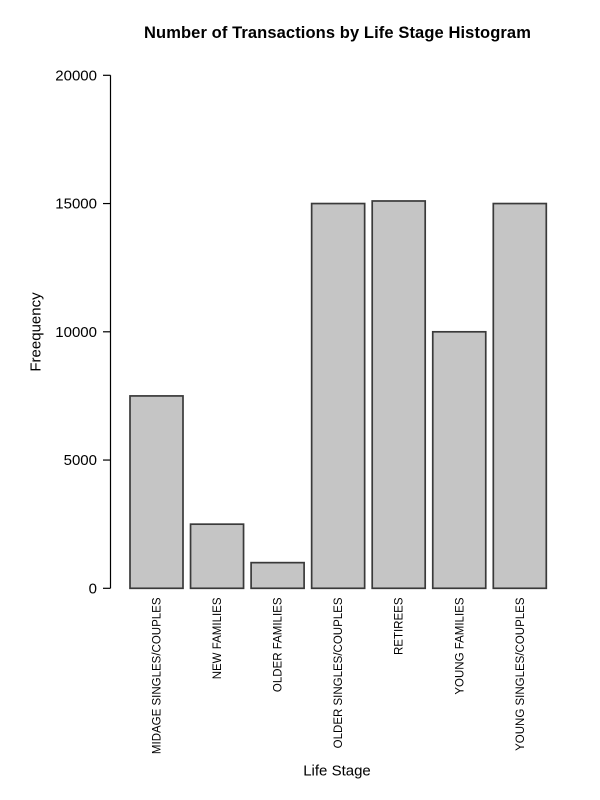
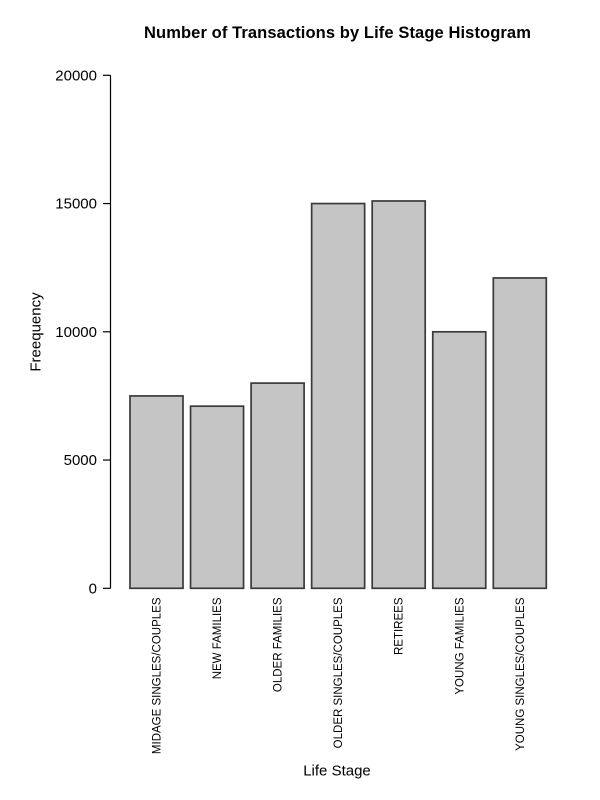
NEW FAMILIES: 2500 -> 7100
OLDER FAMILIES: 1000 -> 8000
YOUNG SINGLES/COUPLES: 15000 -> 12100
